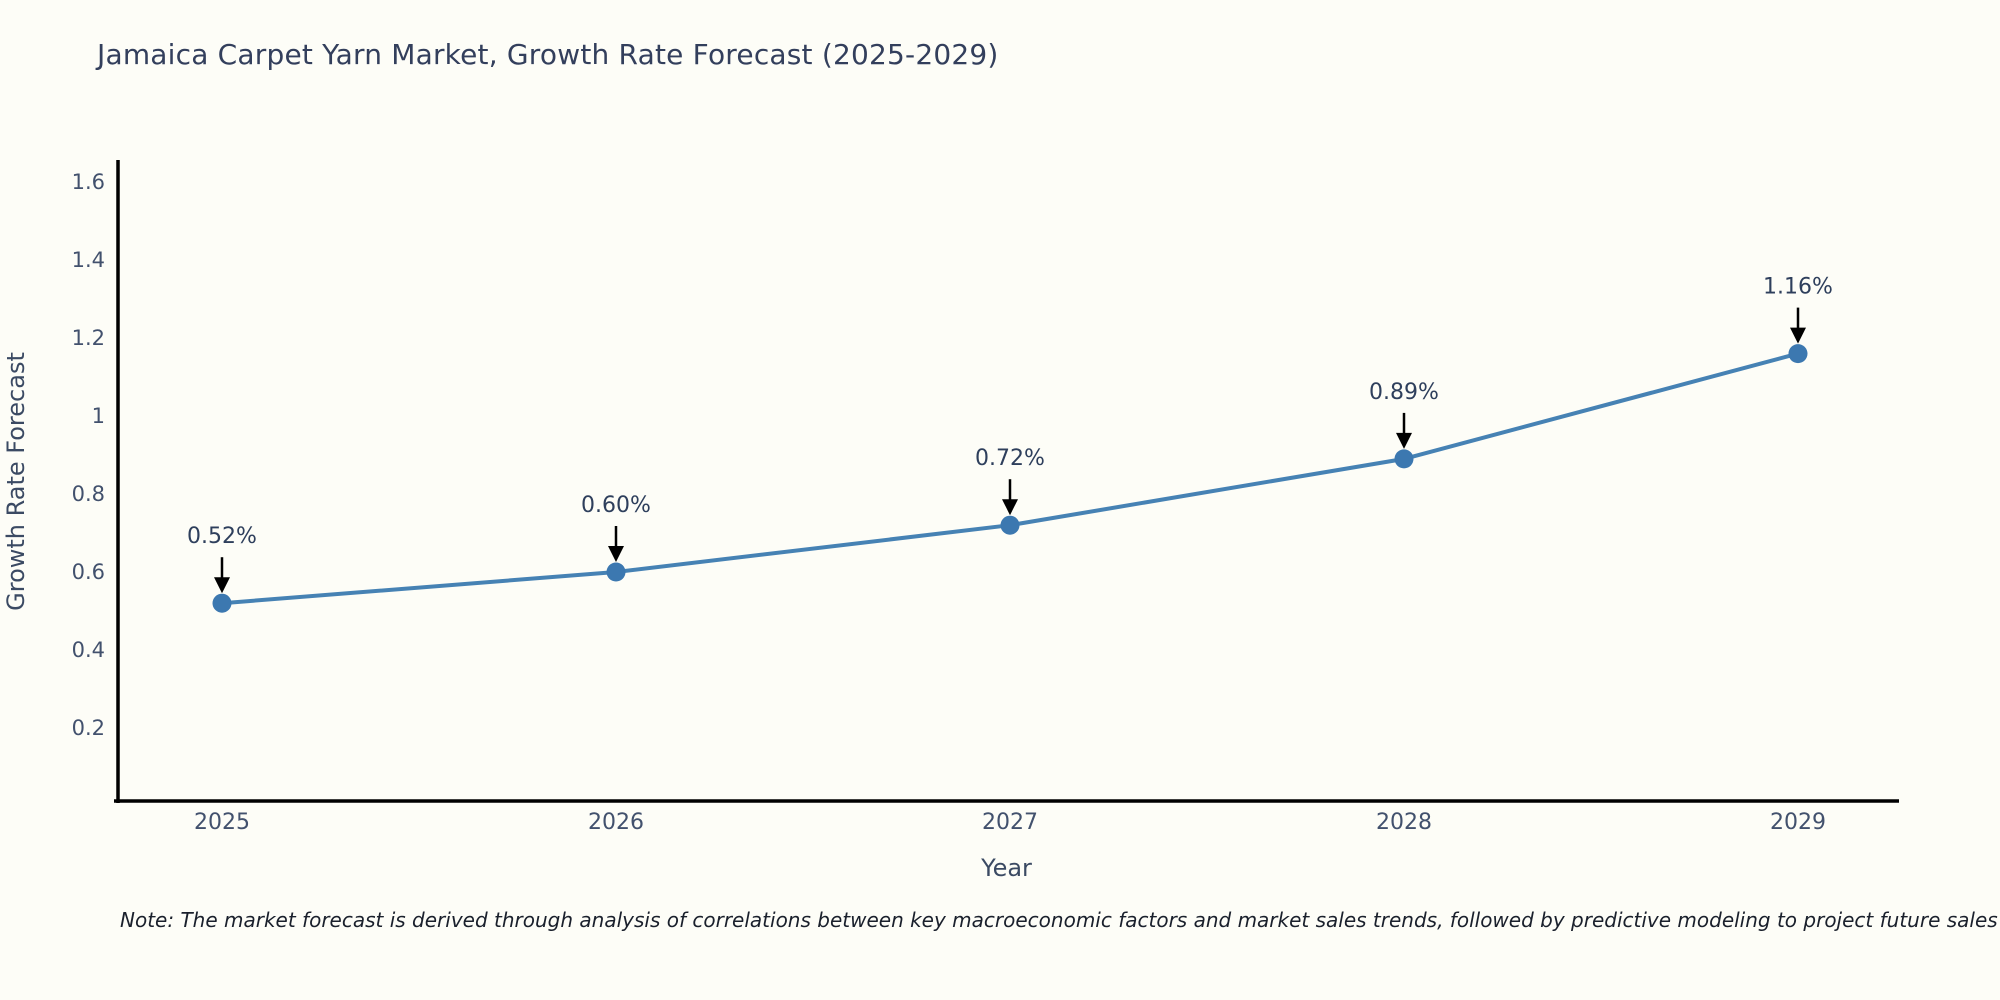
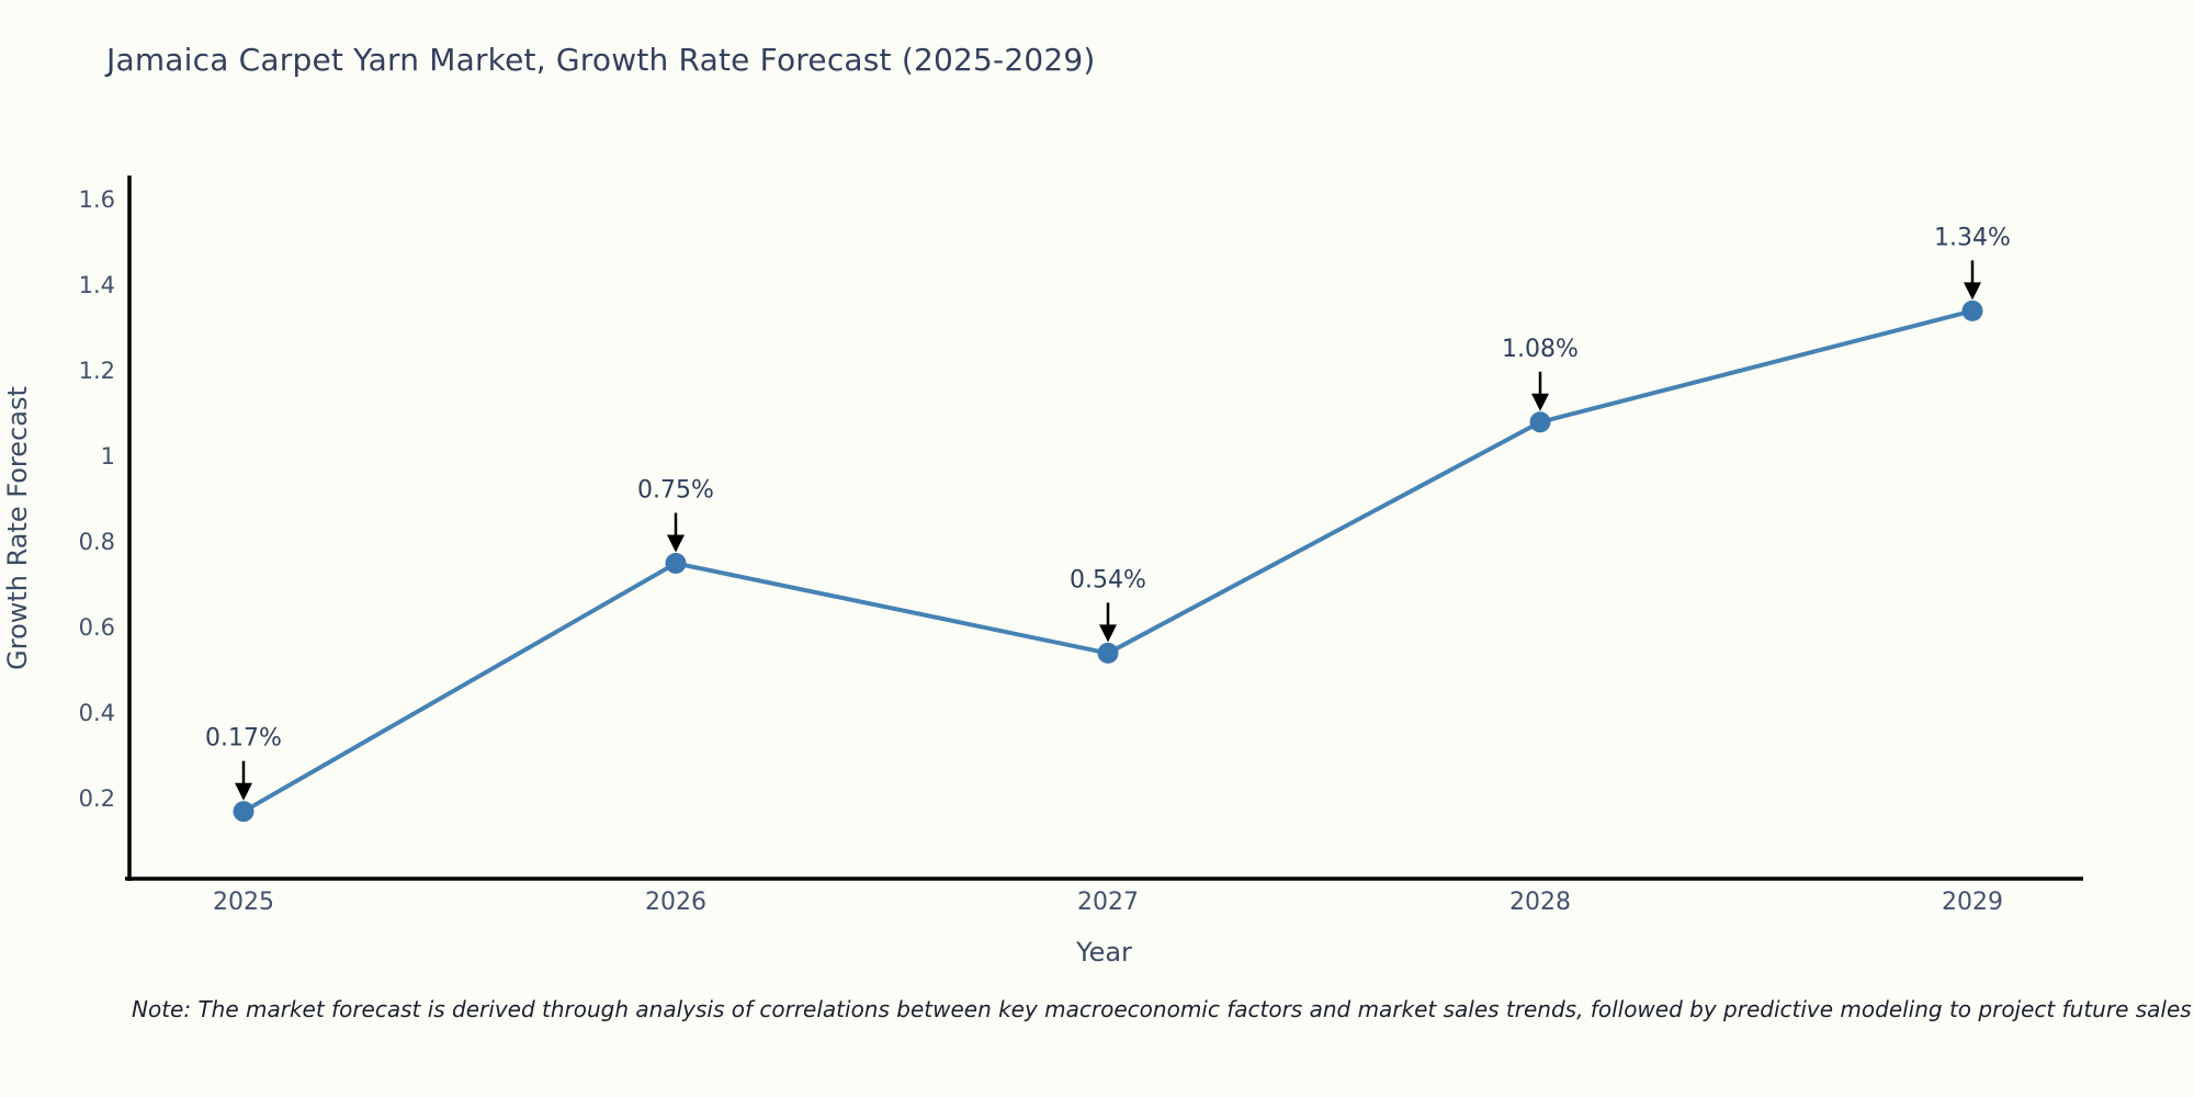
2025: 0.52% -> 0.17%
2026: 0.60% -> 0.75%
2027: 0.72% -> 0.54%
2028: 0.89% -> 1.08%
2029: 1.16% -> 1.34%
